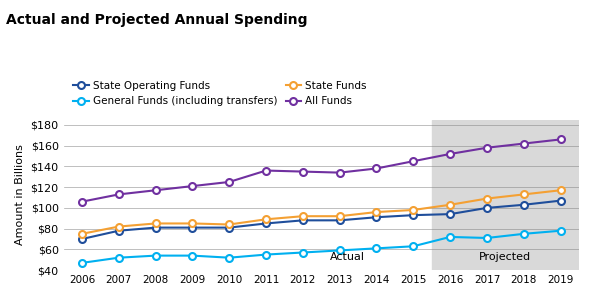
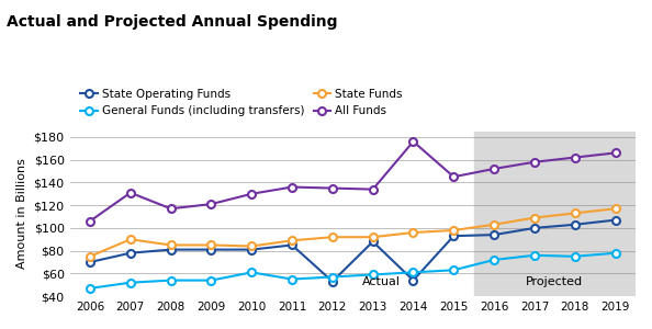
State Funds/2007: $82 -> $90
All Funds/2007: $113 -> $131
General Funds (including transfers)/2010: $52 -> $61
All Funds/2010: $125 -> $130
State Operating Funds/2012: $88 -> $53
State Operating Funds/2014: $91 -> $54
All Funds/2014: $138 -> $176
General Funds (including transfers)/2017: $71 -> $76
